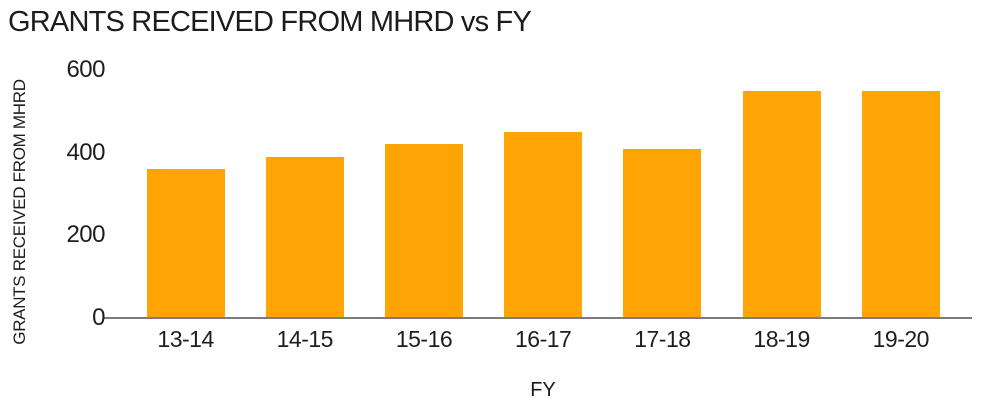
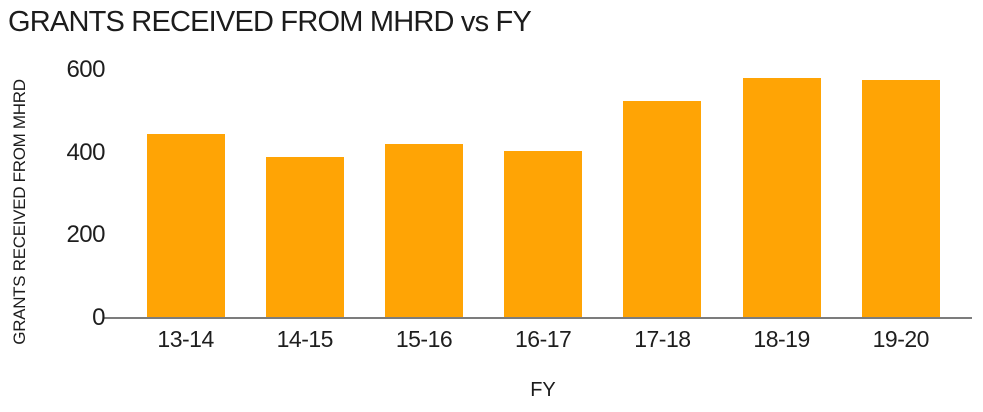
13-14: 360 -> 440
16-17: 450 -> 400
17-18: 410 -> 520
18-19: 550 -> 580
19-20: 550 -> 580
